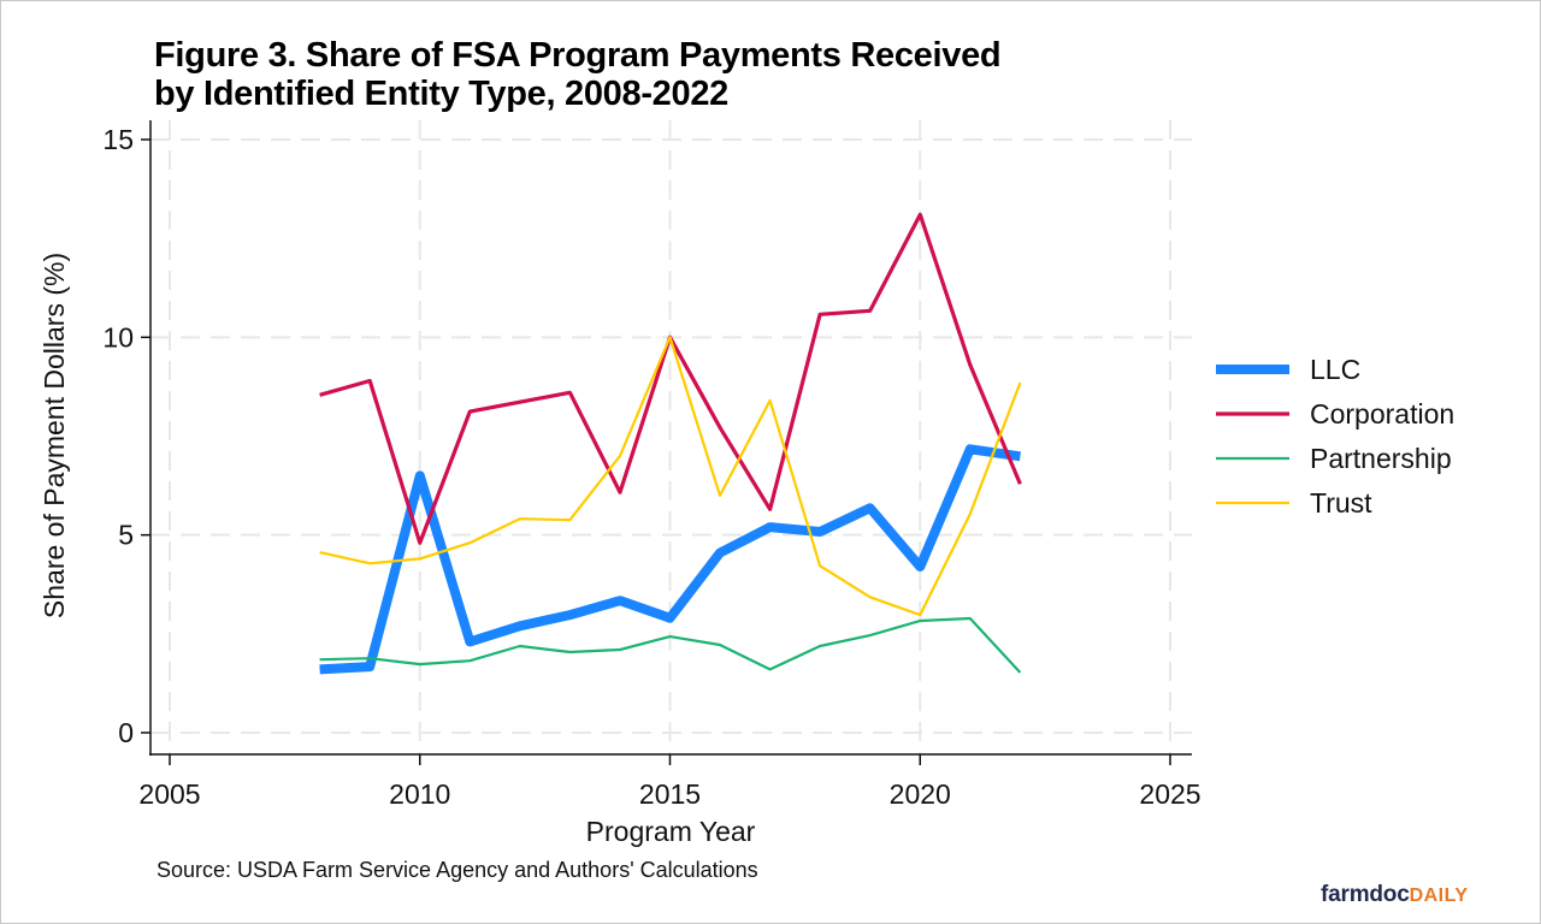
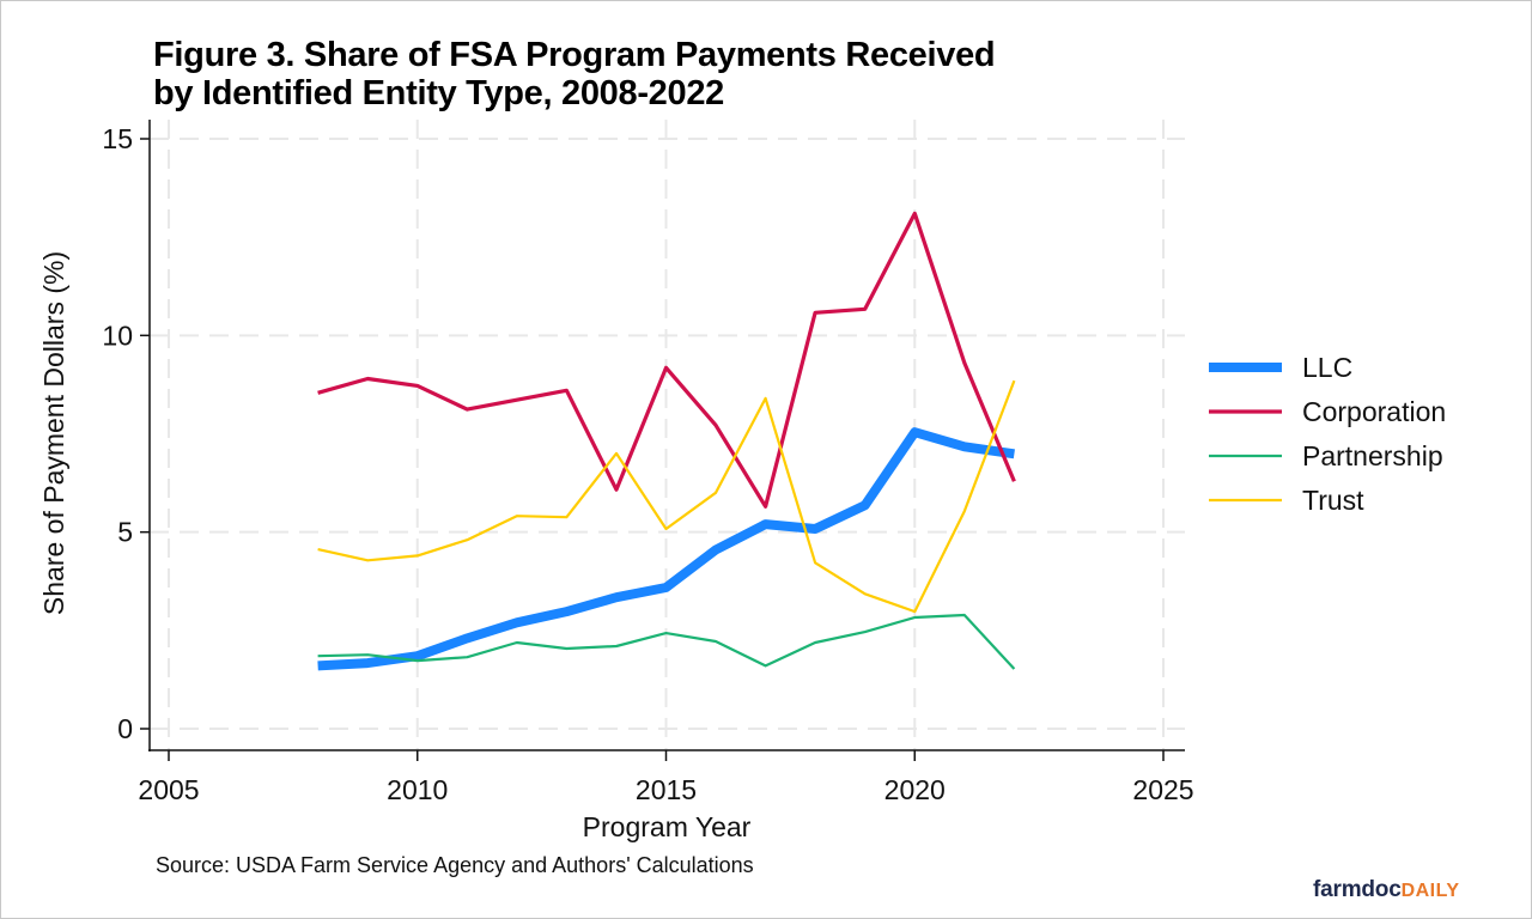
LLC/2010: 6.5 -> 1.9
Corporation/2010: 4.8 -> 8.7
LLC/2015: 2.9 -> 3.6
Corporation/2015: 10.0 -> 9.2
Trust/2015: 10.0 -> 5.1
LLC/2020: 4.2 -> 7.5
